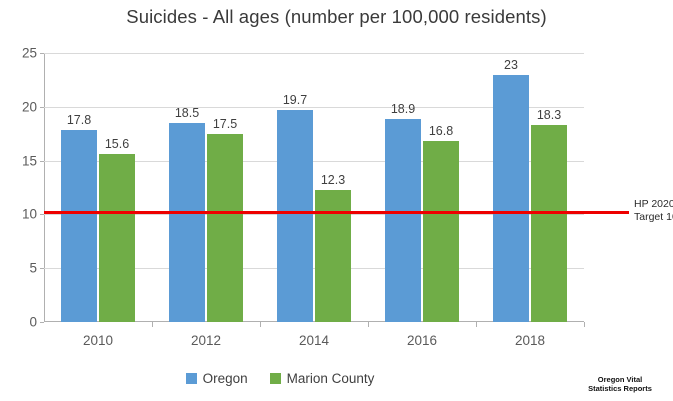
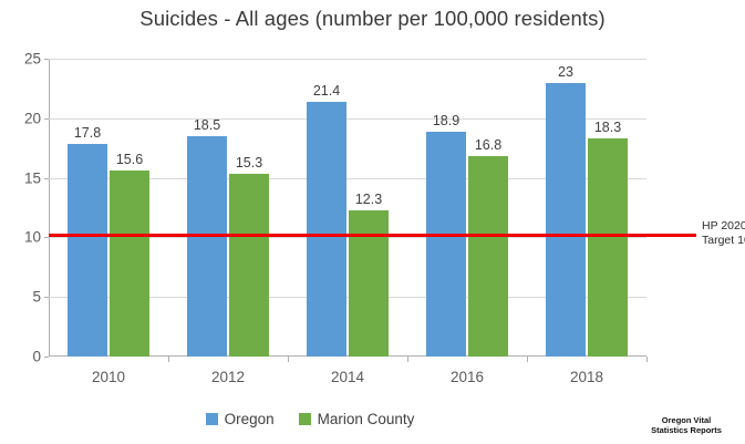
Marion County/2012: 17.5 -> 15.3
Oregon/2014: 19.7 -> 21.4
